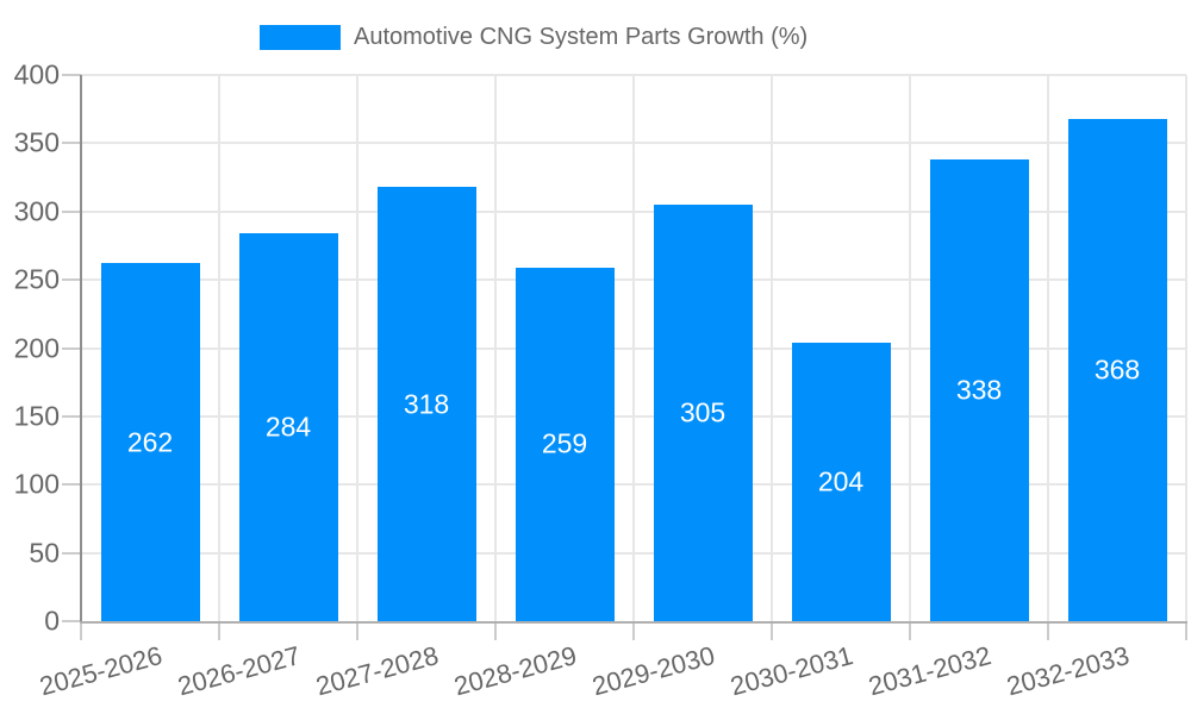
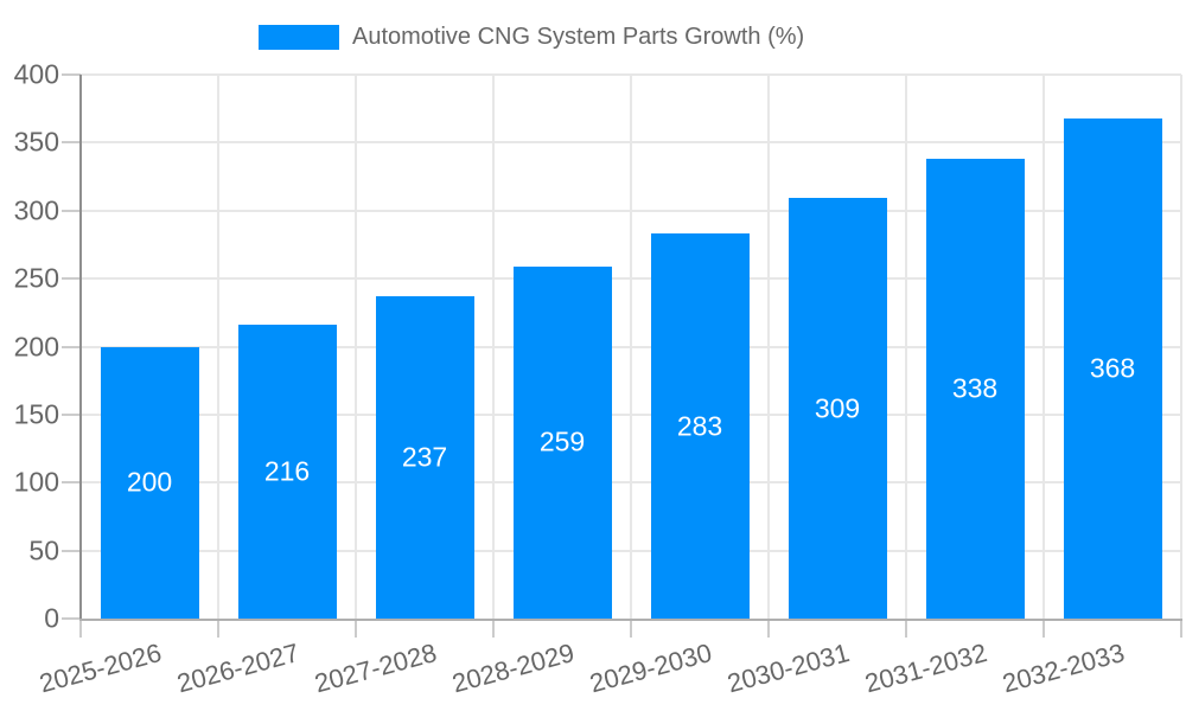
2025-2026: 262 -> 200
2026-2027: 284 -> 216
2027-2028: 318 -> 237
2029-2030: 305 -> 283
2030-2031: 204 -> 309
